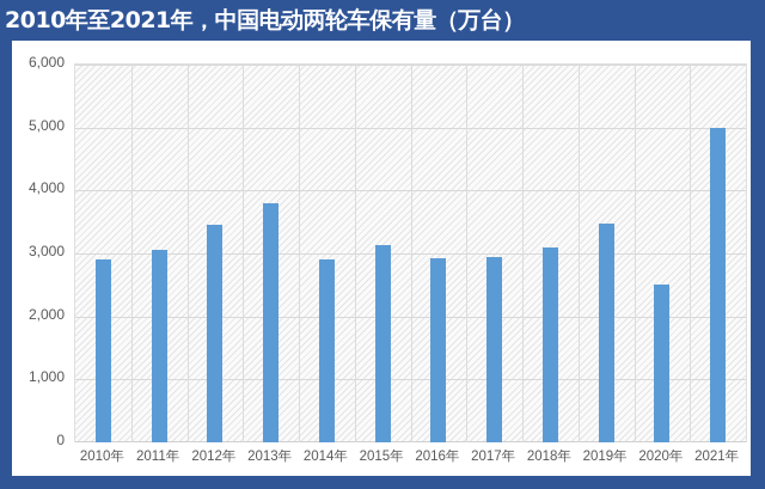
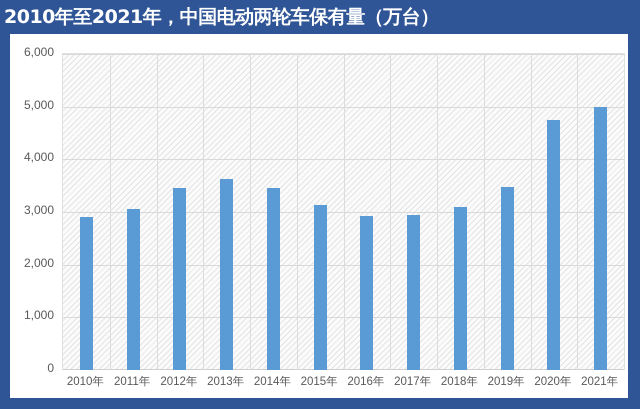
2013年: 3800 -> 3600
2014年: 2900 -> 3400
2020年: 2500 -> 4800
